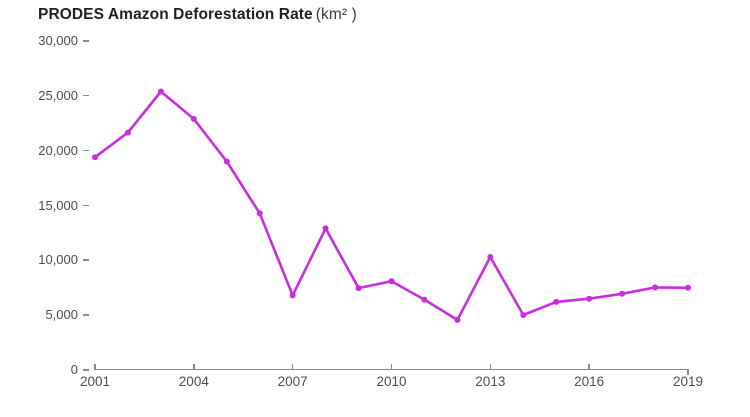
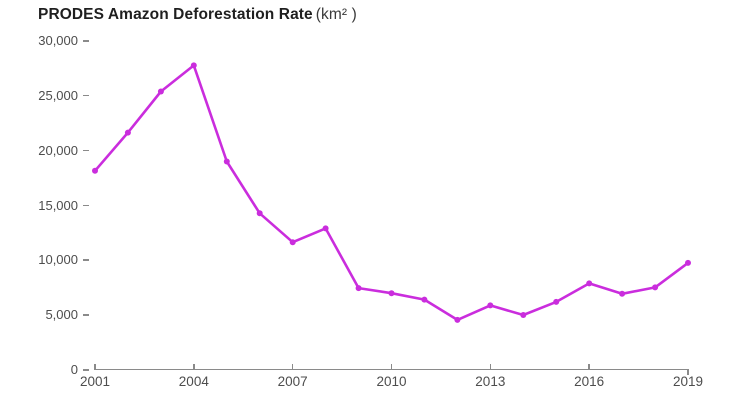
2001: 19400 -> 18200
2004: 22900 -> 27800
2007: 6800 -> 11700
2010: 8100 -> 7000
2013: 10300 -> 5900
2016: 6500 -> 7900
2019: 7500 -> 9800
